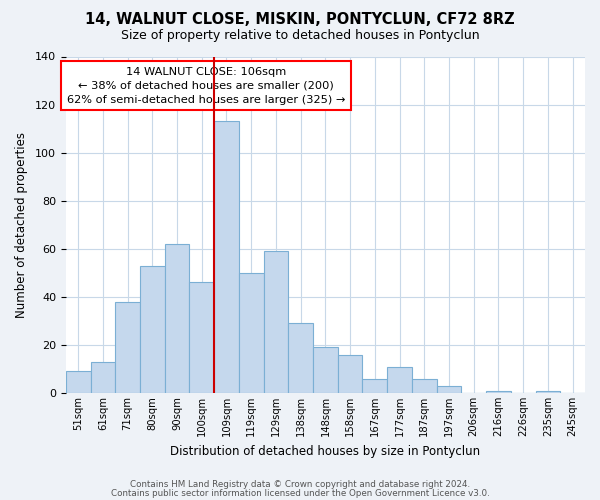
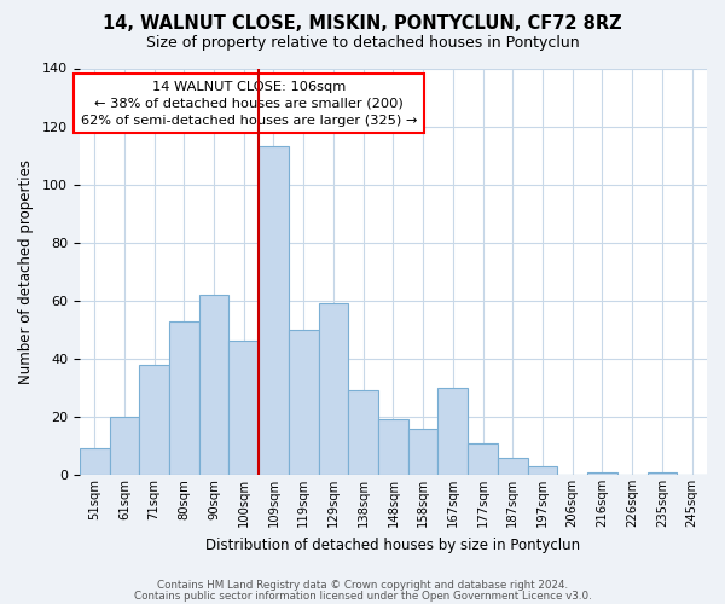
61sqm: 13 -> 20
167sqm: 6 -> 30
